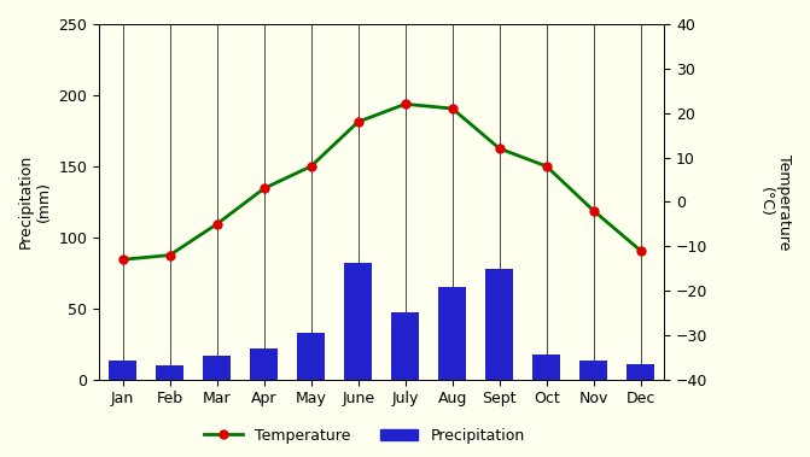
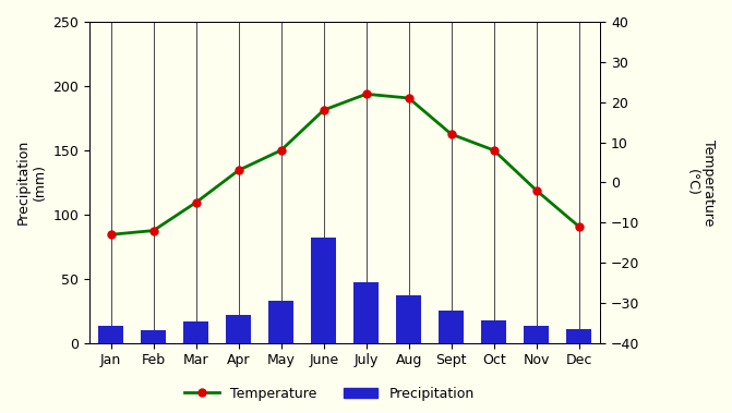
Precipitation/Aug: 65 -> 37
Precipitation/Sept: 78 -> 25
